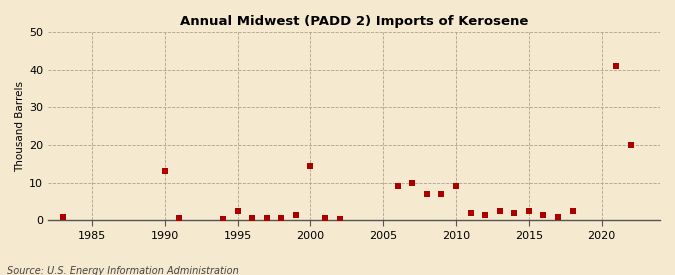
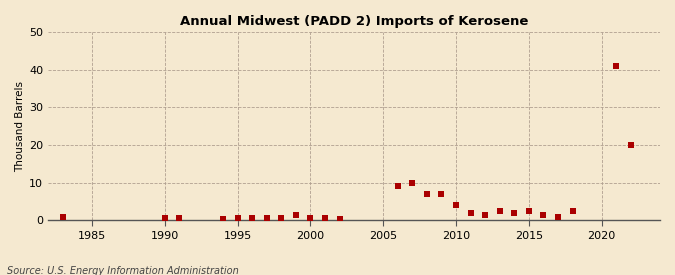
1990: 13.0 -> 0.5
1995: 2.5 -> 0.5
2000: 14.5 -> 0.5
2010: 9.0 -> 4.0
